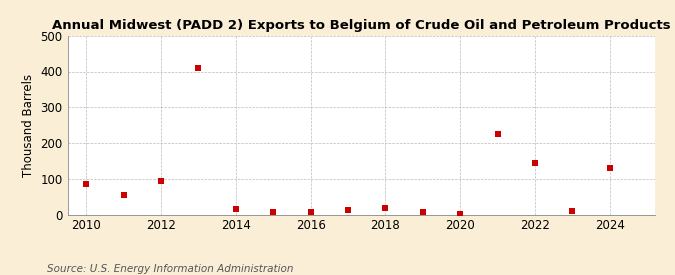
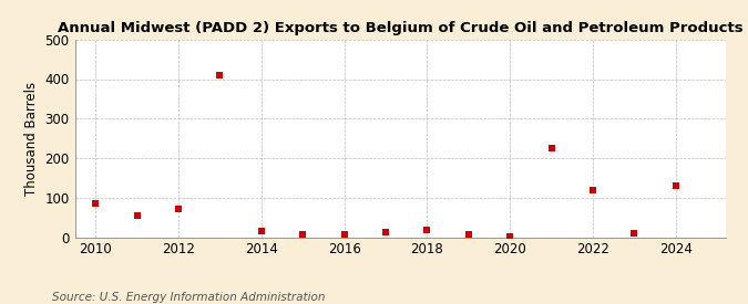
2012: 95 -> 72
2022: 145 -> 118
